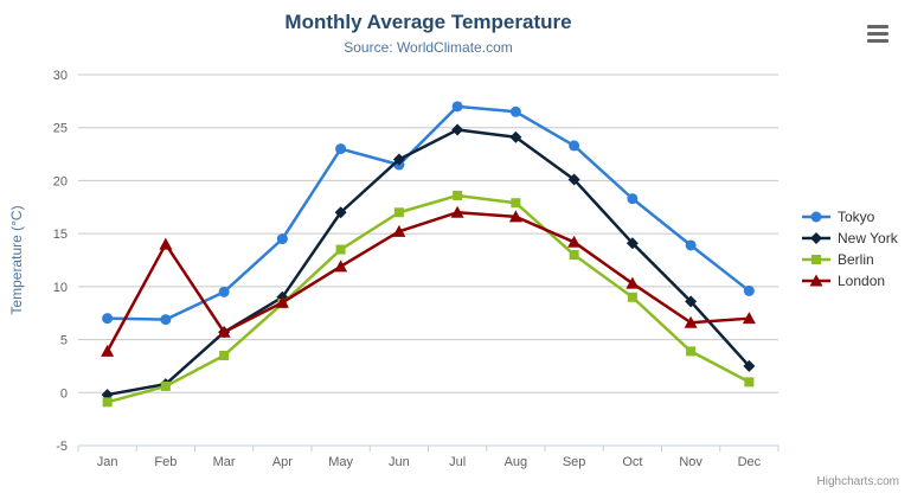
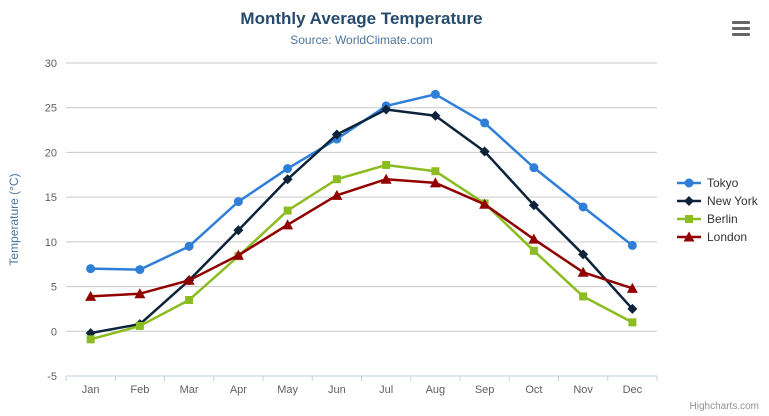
London/Feb: 14 -> 4
New York/Apr: 9 -> 11
Tokyo/May: 23 -> 18
Tokyo/Jul: 27 -> 25
Berlin/Sep: 13 -> 14
London/Dec: 7 -> 5
